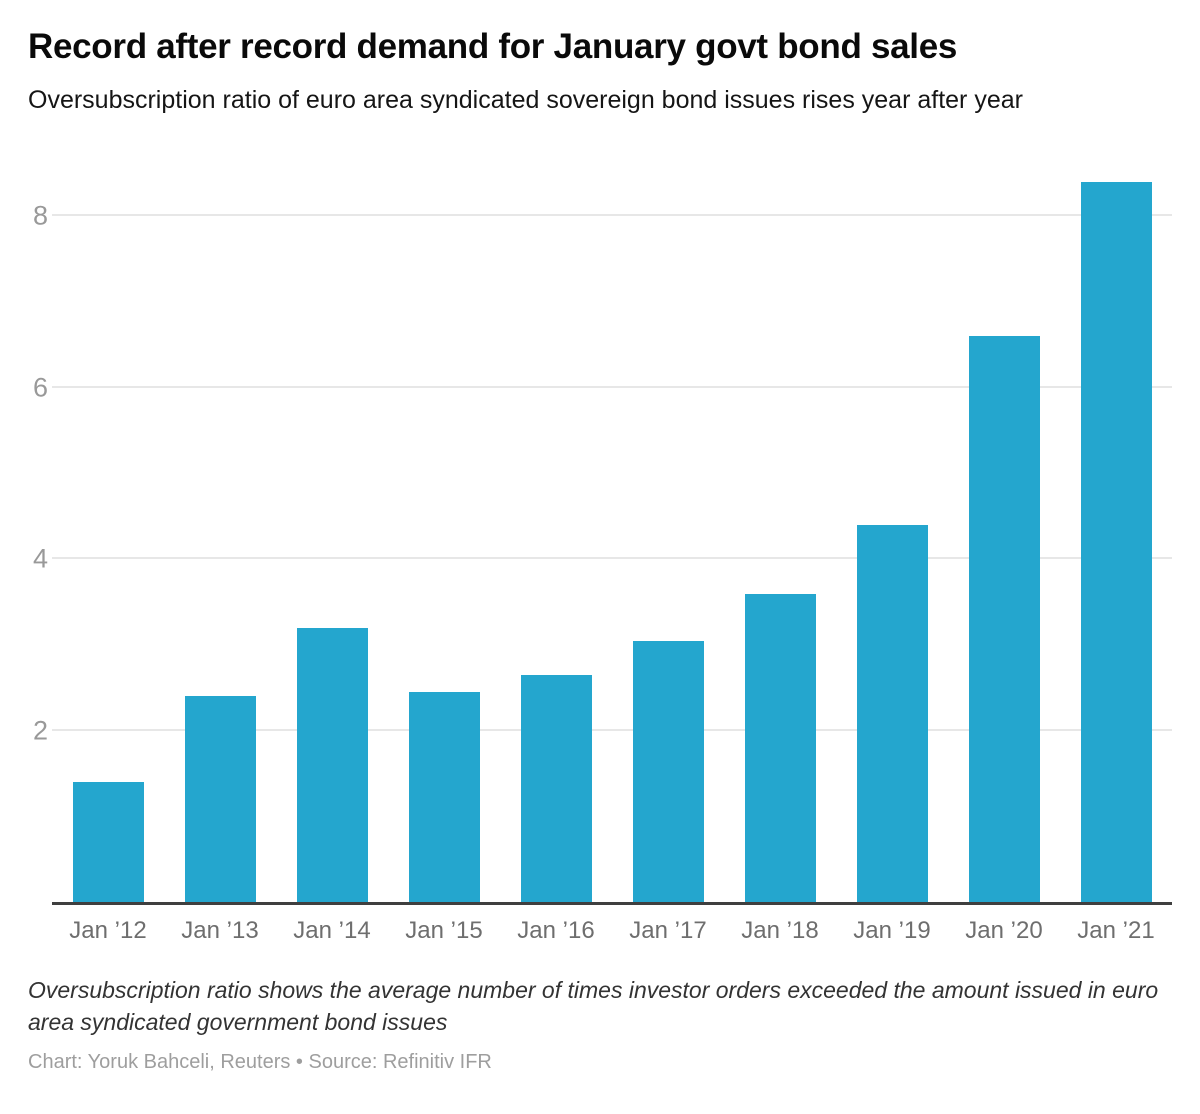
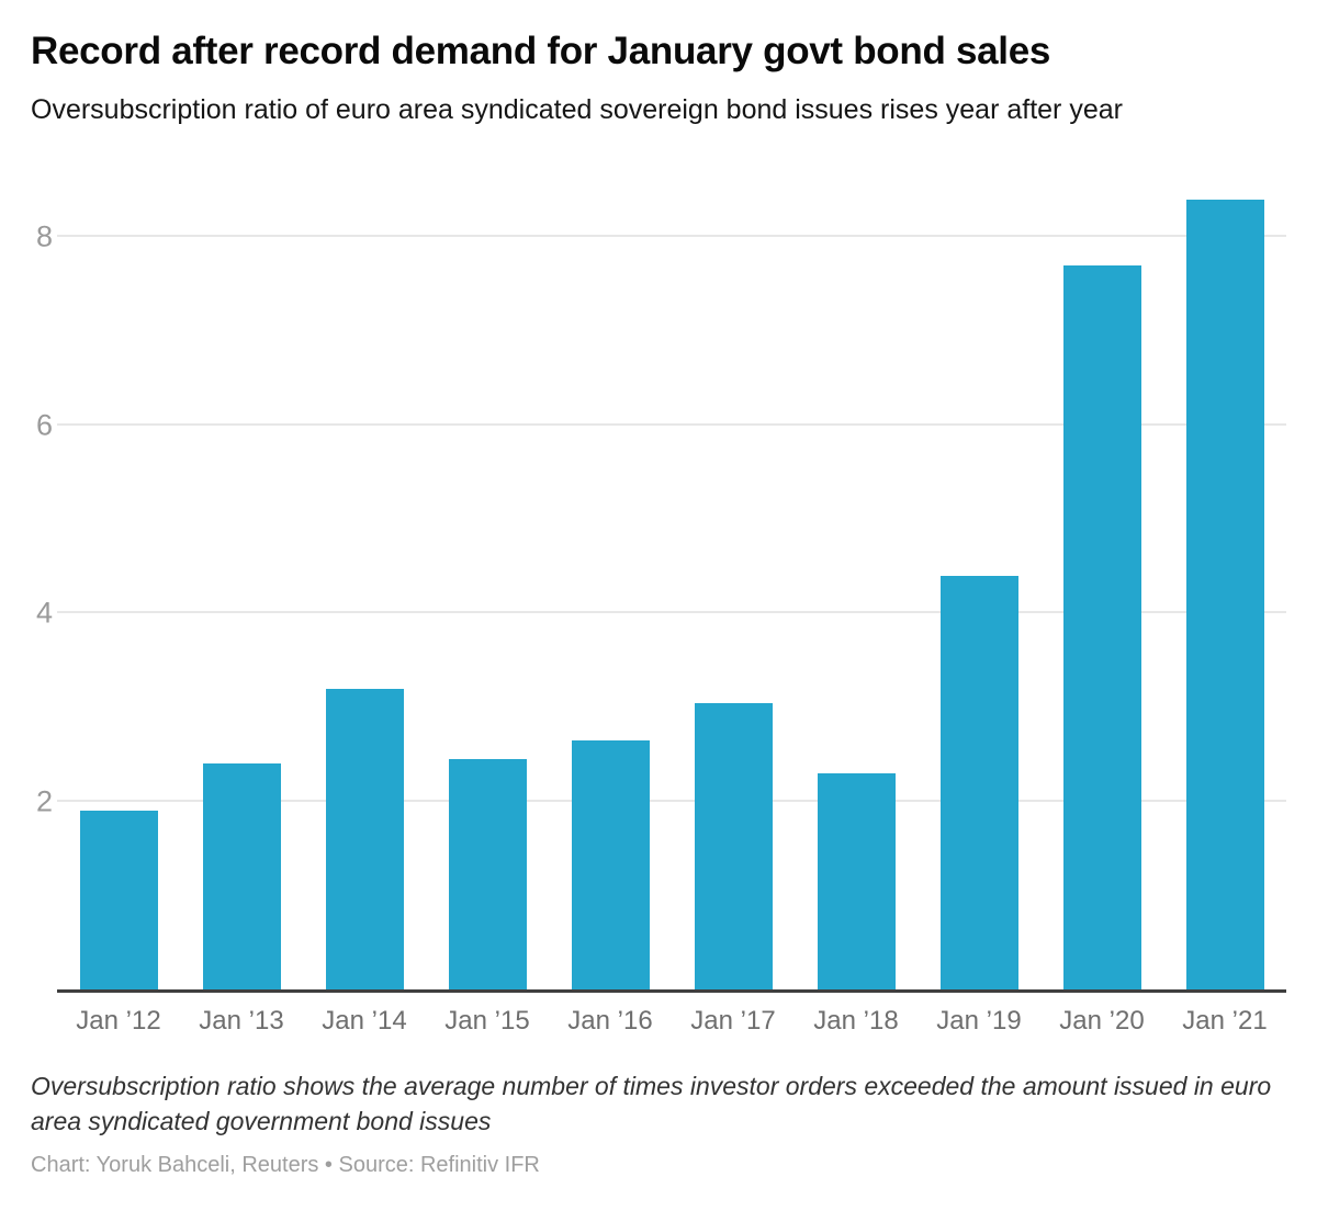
Jan ’12: 1.4 -> 1.9
Jan ’18: 3.6 -> 2.3
Jan ’20: 6.6 -> 7.7
